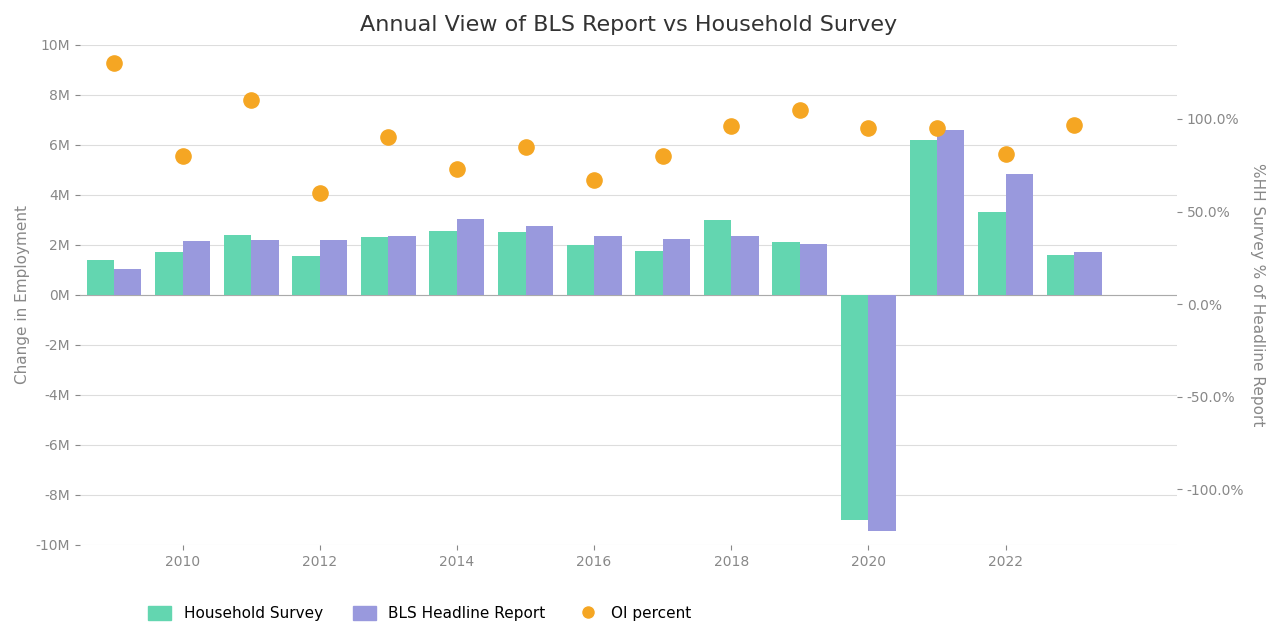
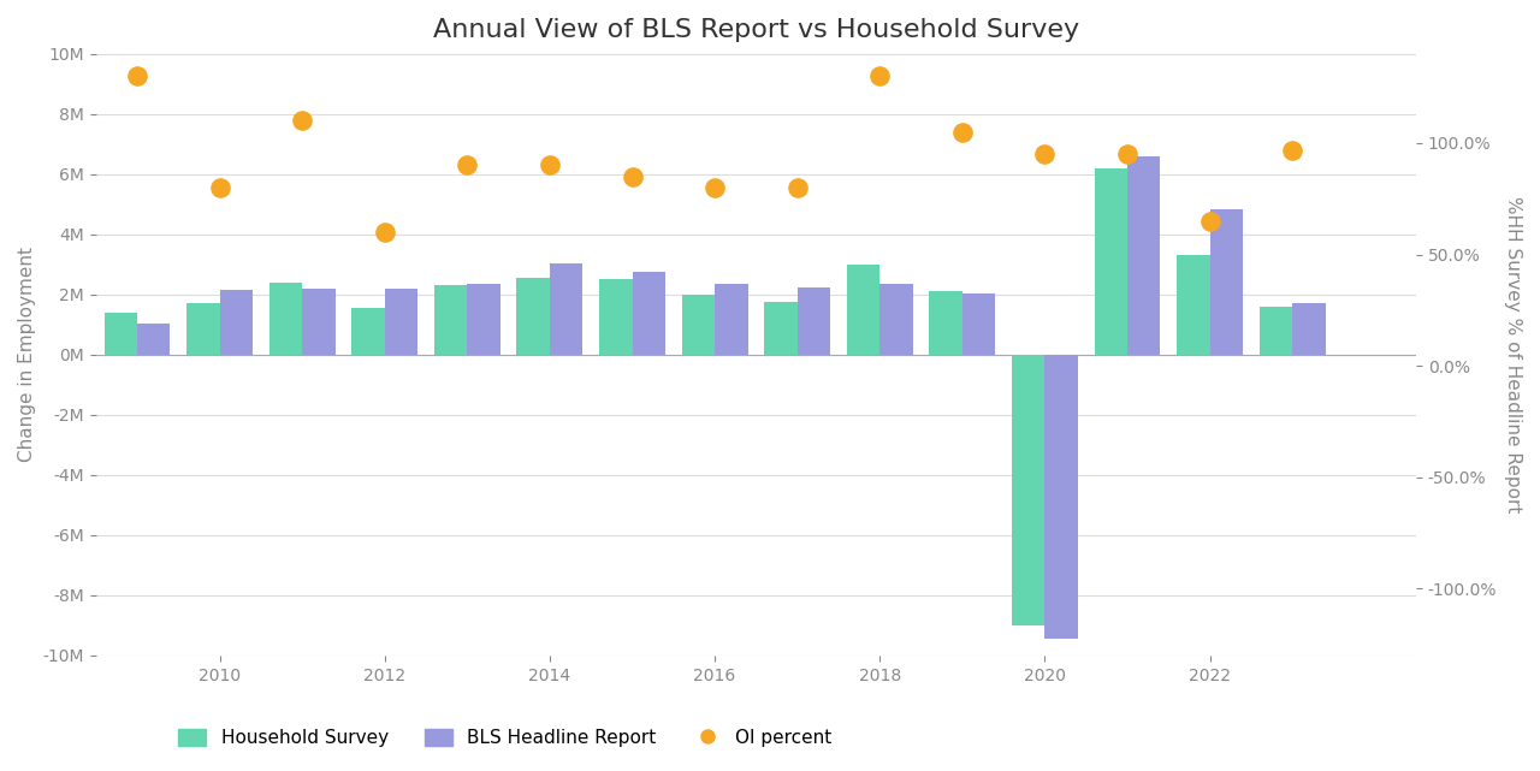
OI percent/2014: 73% -> 90%
OI percent/2016: 67% -> 80%
OI percent/2018: 96% -> 130%
OI percent/2022: 81% -> 65%
